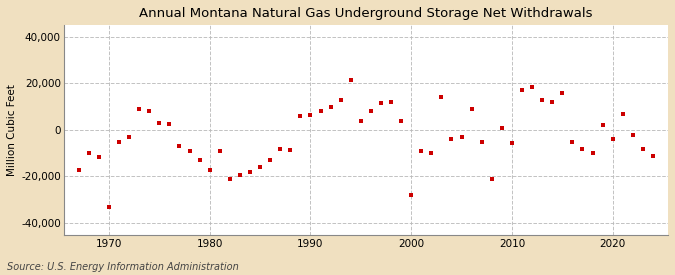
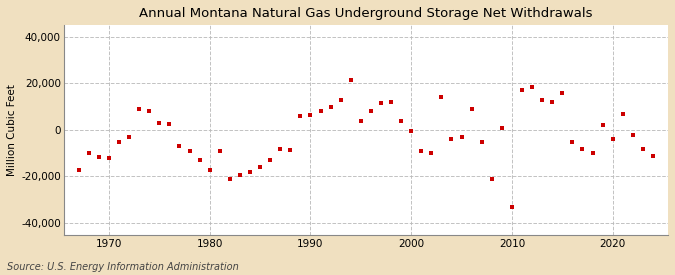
1970: -33,000 -> -12,000
2000: -28,000 -> -500
2010: -5,500 -> -33,000
